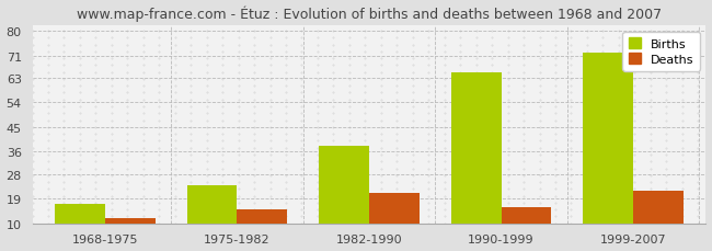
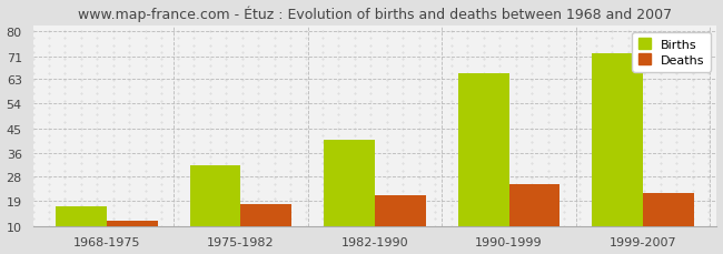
Births/1975-1982: 24 -> 32
Deaths/1975-1982: 15 -> 18
Births/1982-1990: 38 -> 41
Deaths/1990-1999: 16 -> 25
